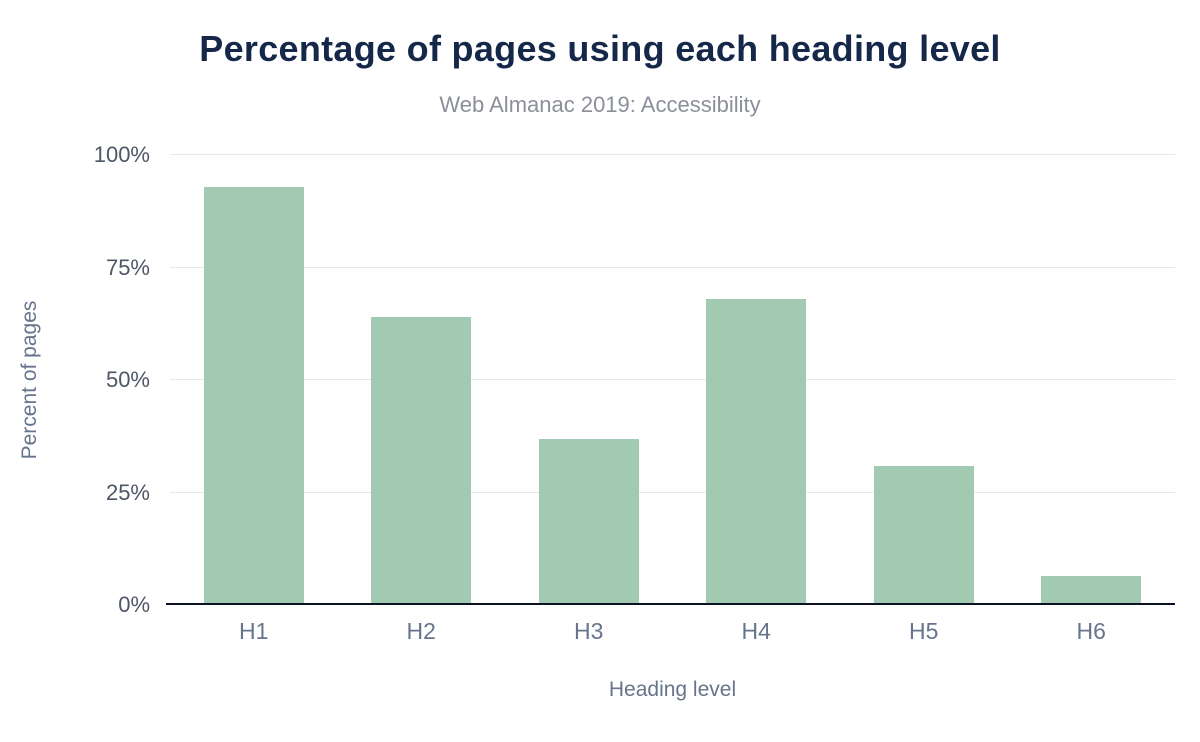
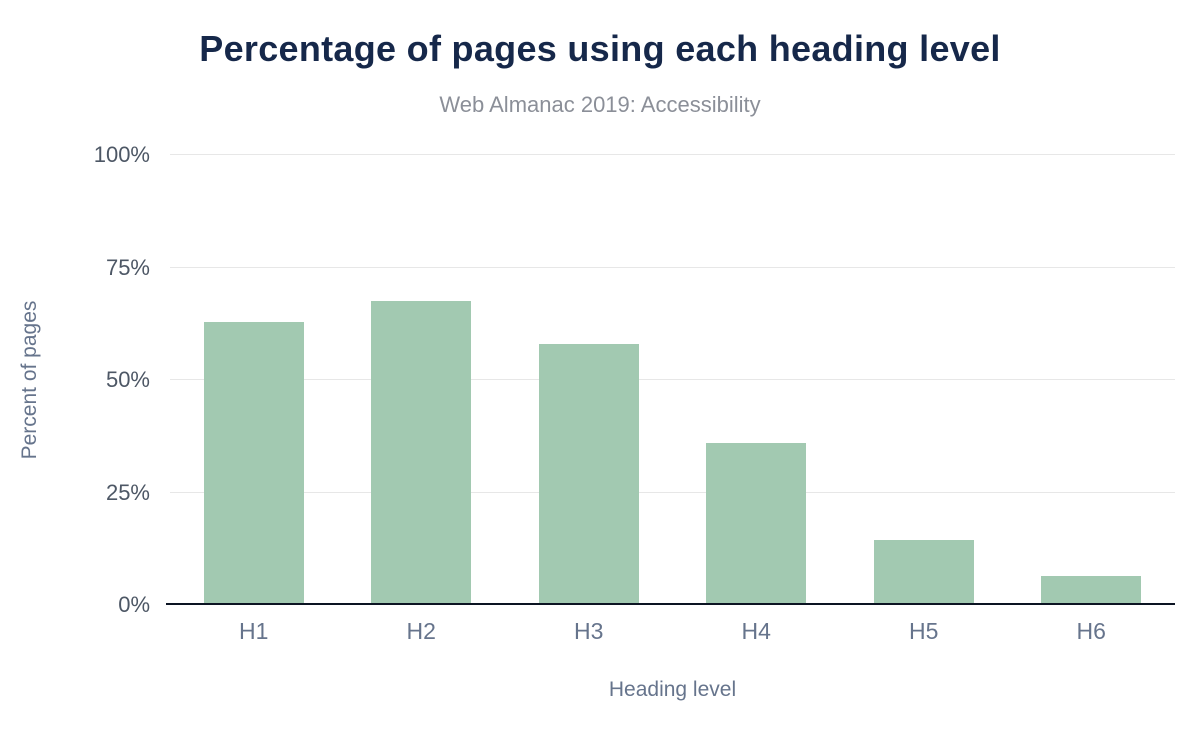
H1: 93% -> 63%
H2: 64% -> 68%
H3: 37% -> 58%
H4: 68% -> 36%
H5: 31% -> 14%
